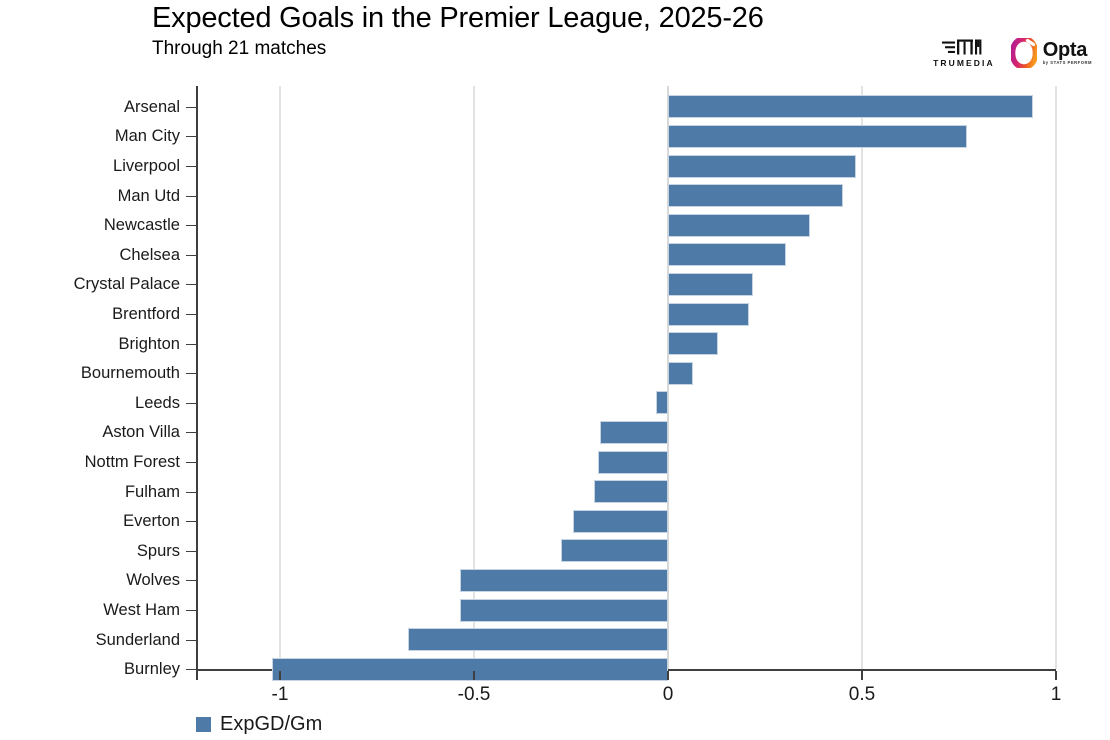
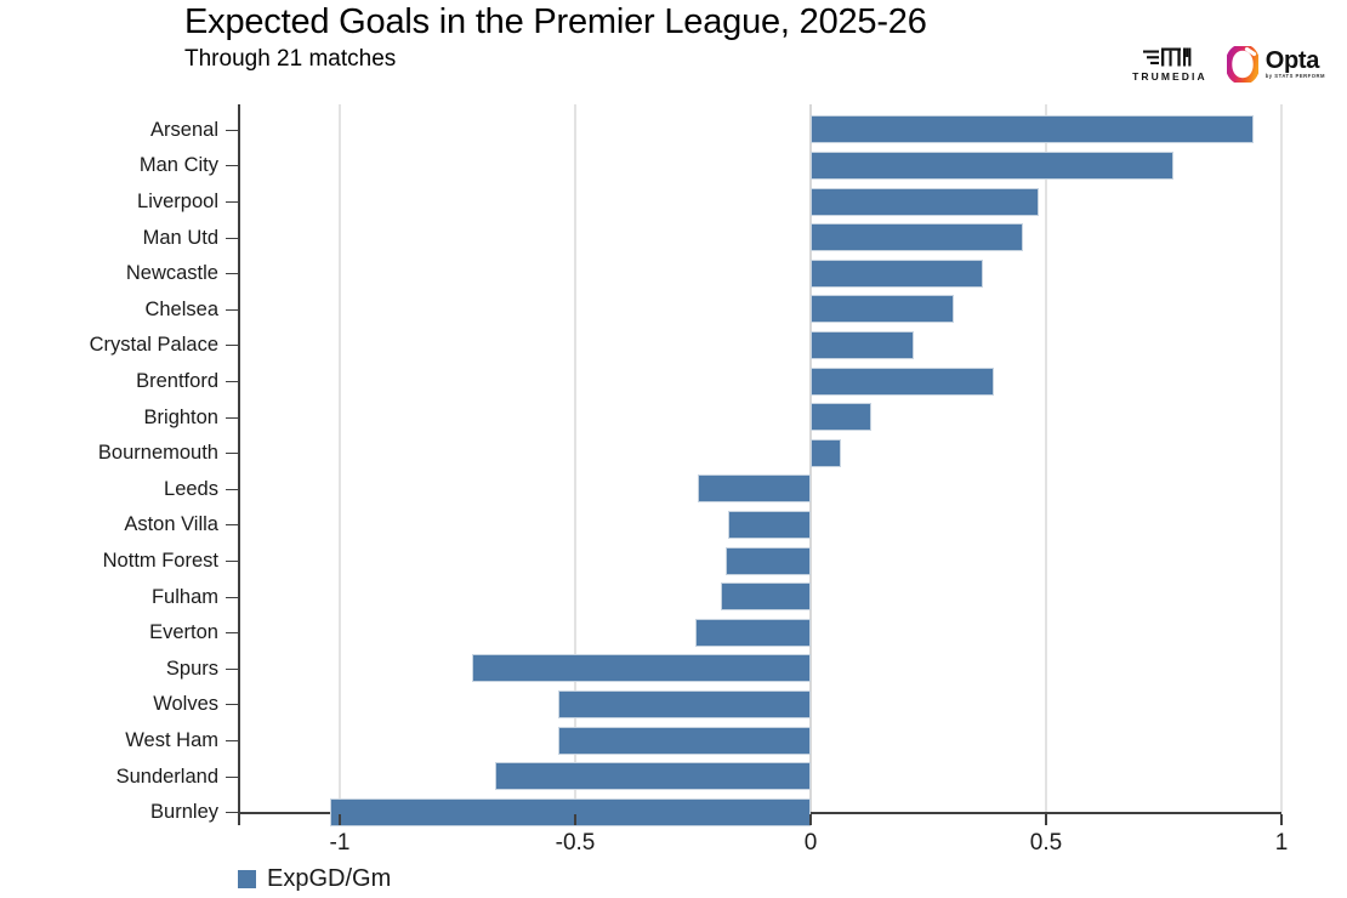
Brentford: 0.21 -> 0.39
Leeds: -0.03 -> -0.24
Spurs: -0.28 -> -0.72
